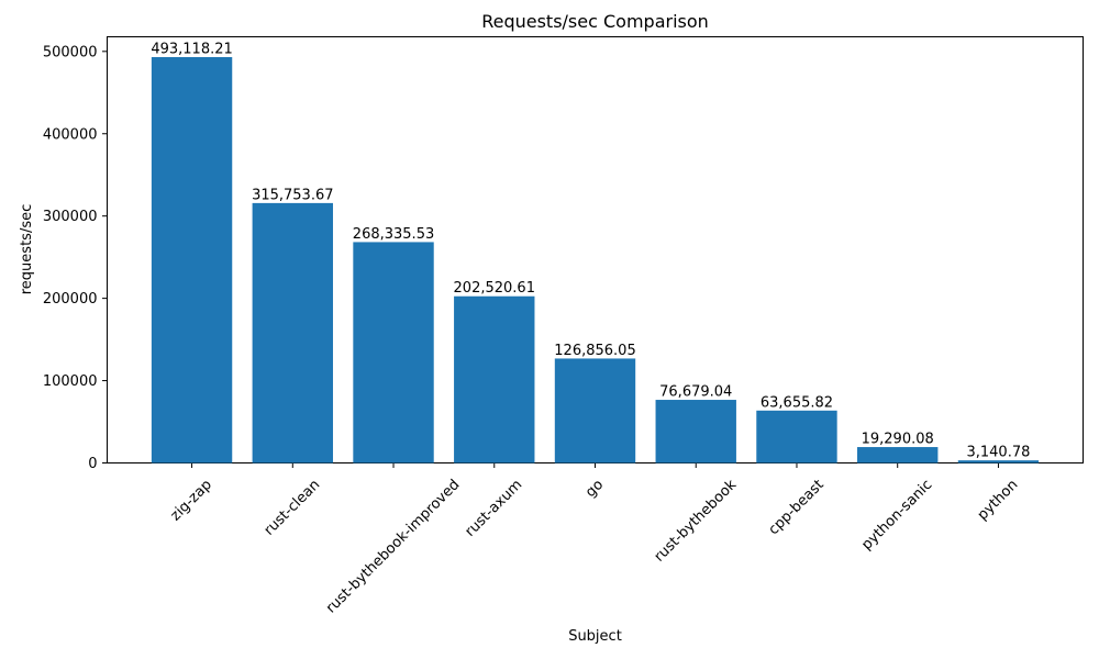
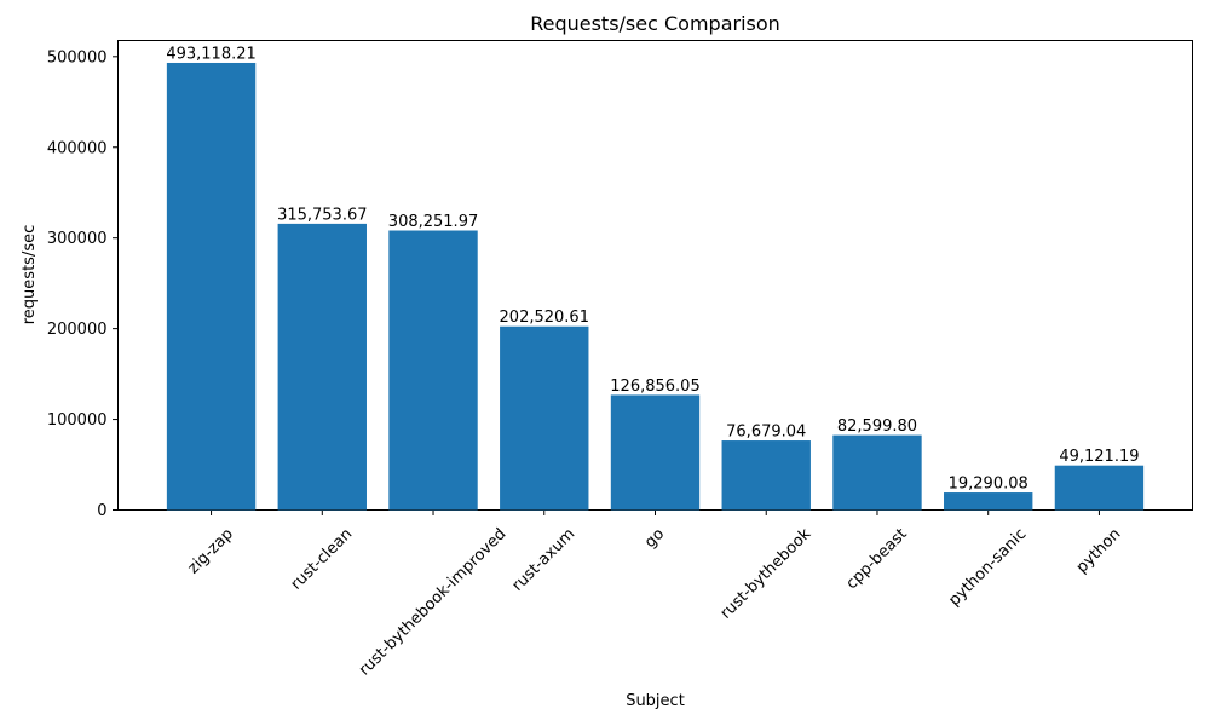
rust-bythebook-improved: 268,335.53 -> 308,251.97
cpp-beast: 63,655.82 -> 82,599.80
python: 3,140.78 -> 49,121.19
